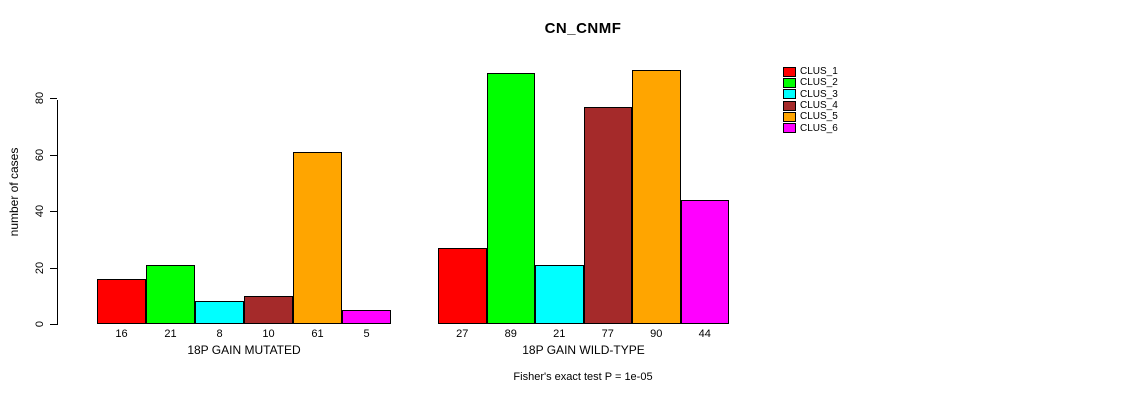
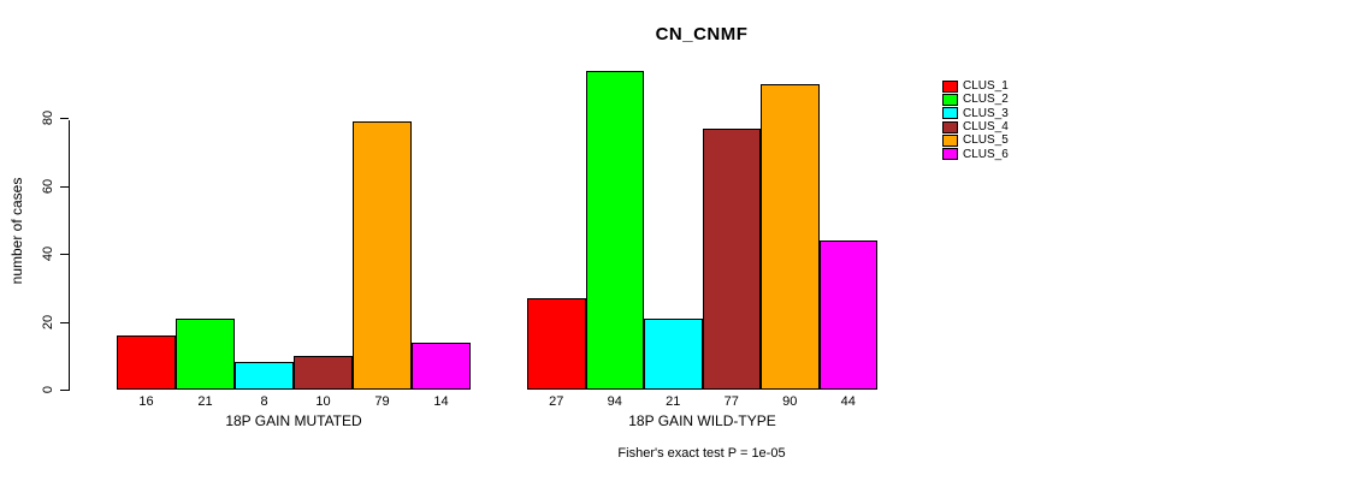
CLUS_5/18P GAIN MUTATED: 61 -> 79
CLUS_6/18P GAIN MUTATED: 5 -> 14
CLUS_2/18P GAIN WILD-TYPE: 89 -> 94
